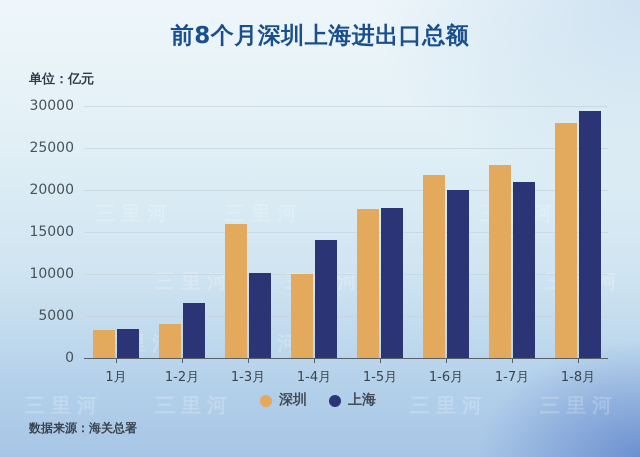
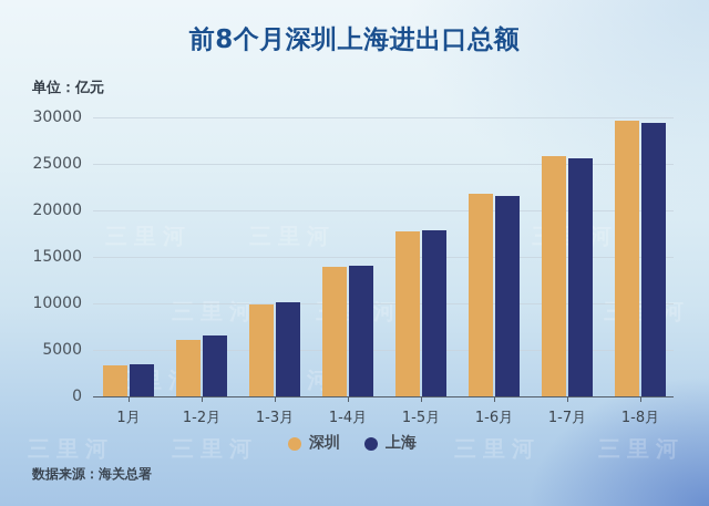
深圳/1-2月: 4000 -> 6000
深圳/1-3月: 16000 -> 10000
深圳/1-4月: 10000 -> 14000
上海/1-6月: 20000 -> 22000
深圳/1-7月: 23000 -> 26000
上海/1-7月: 21000 -> 26000
深圳/1-8月: 28000 -> 30000
